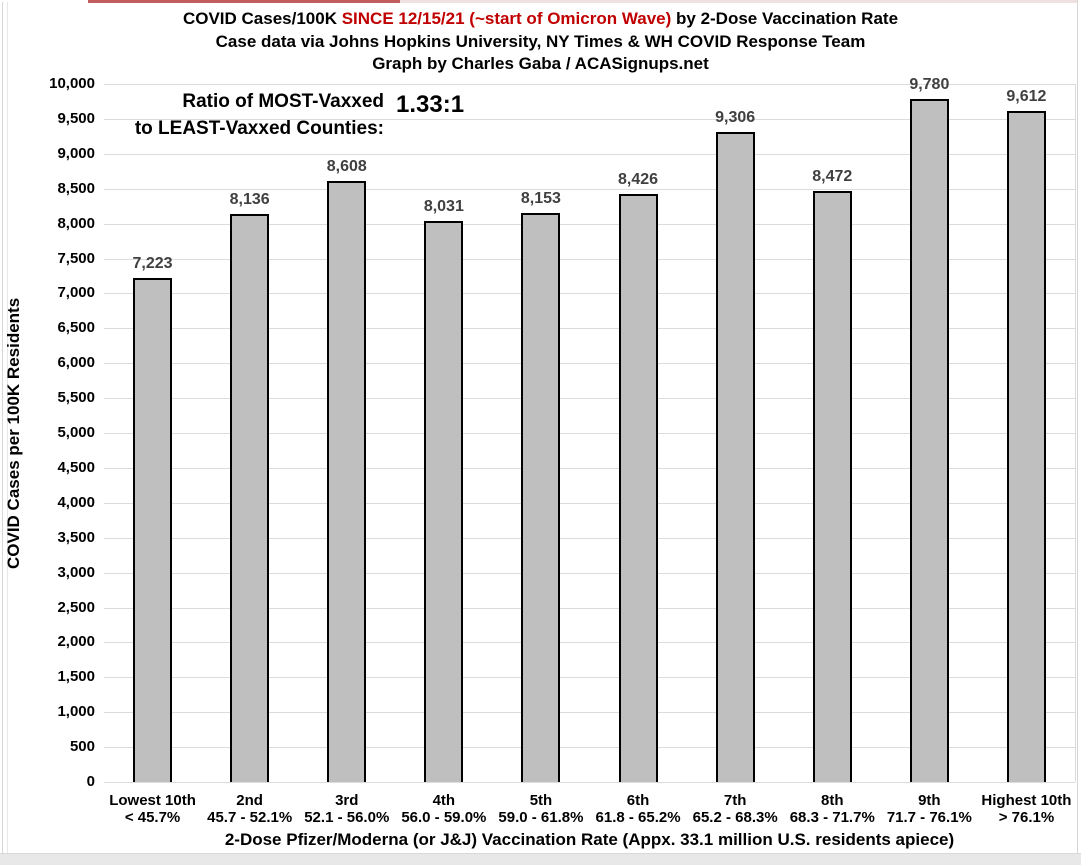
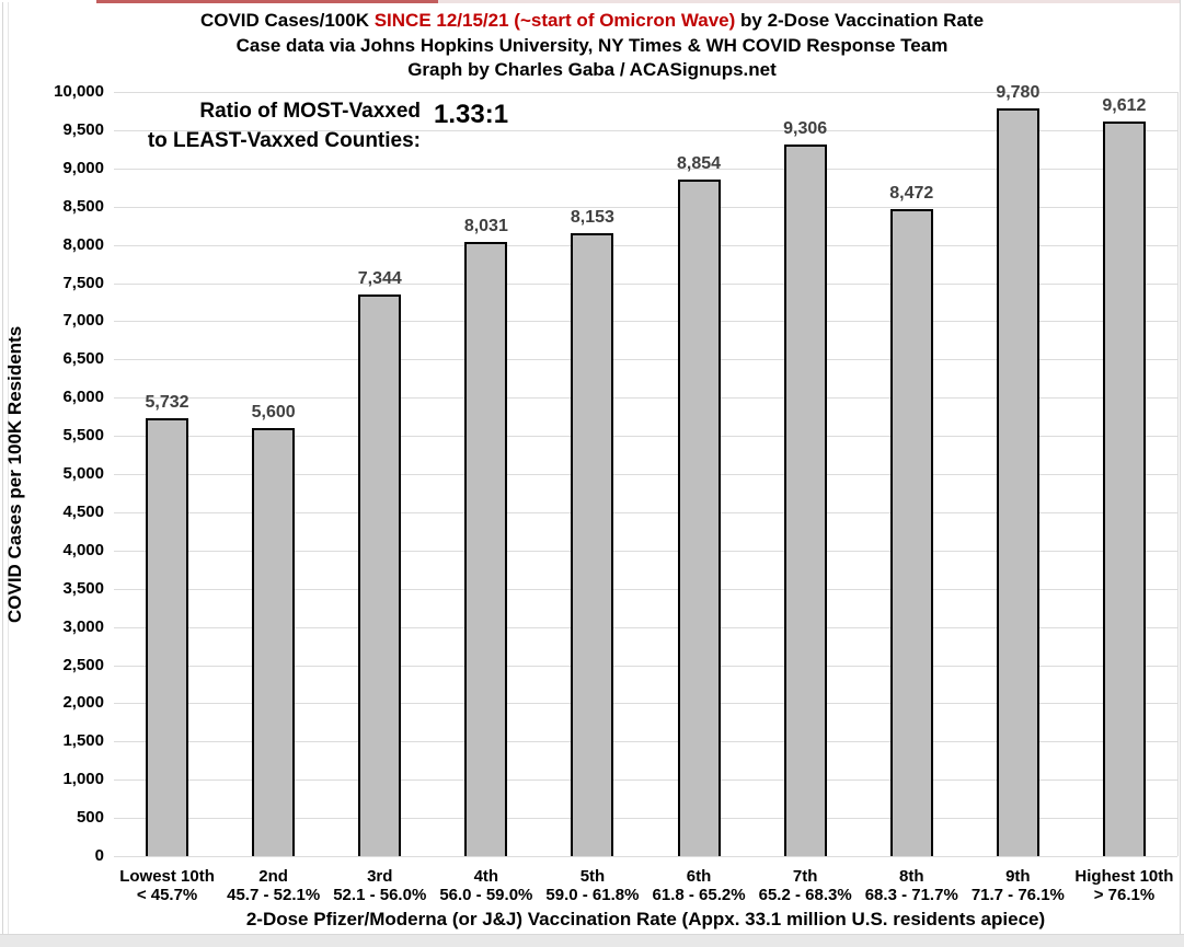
Lowest 10th: 7,223 -> 5,732
2nd: 8,136 -> 5,600
3rd: 8,608 -> 7,344
6th: 8,426 -> 8,854
